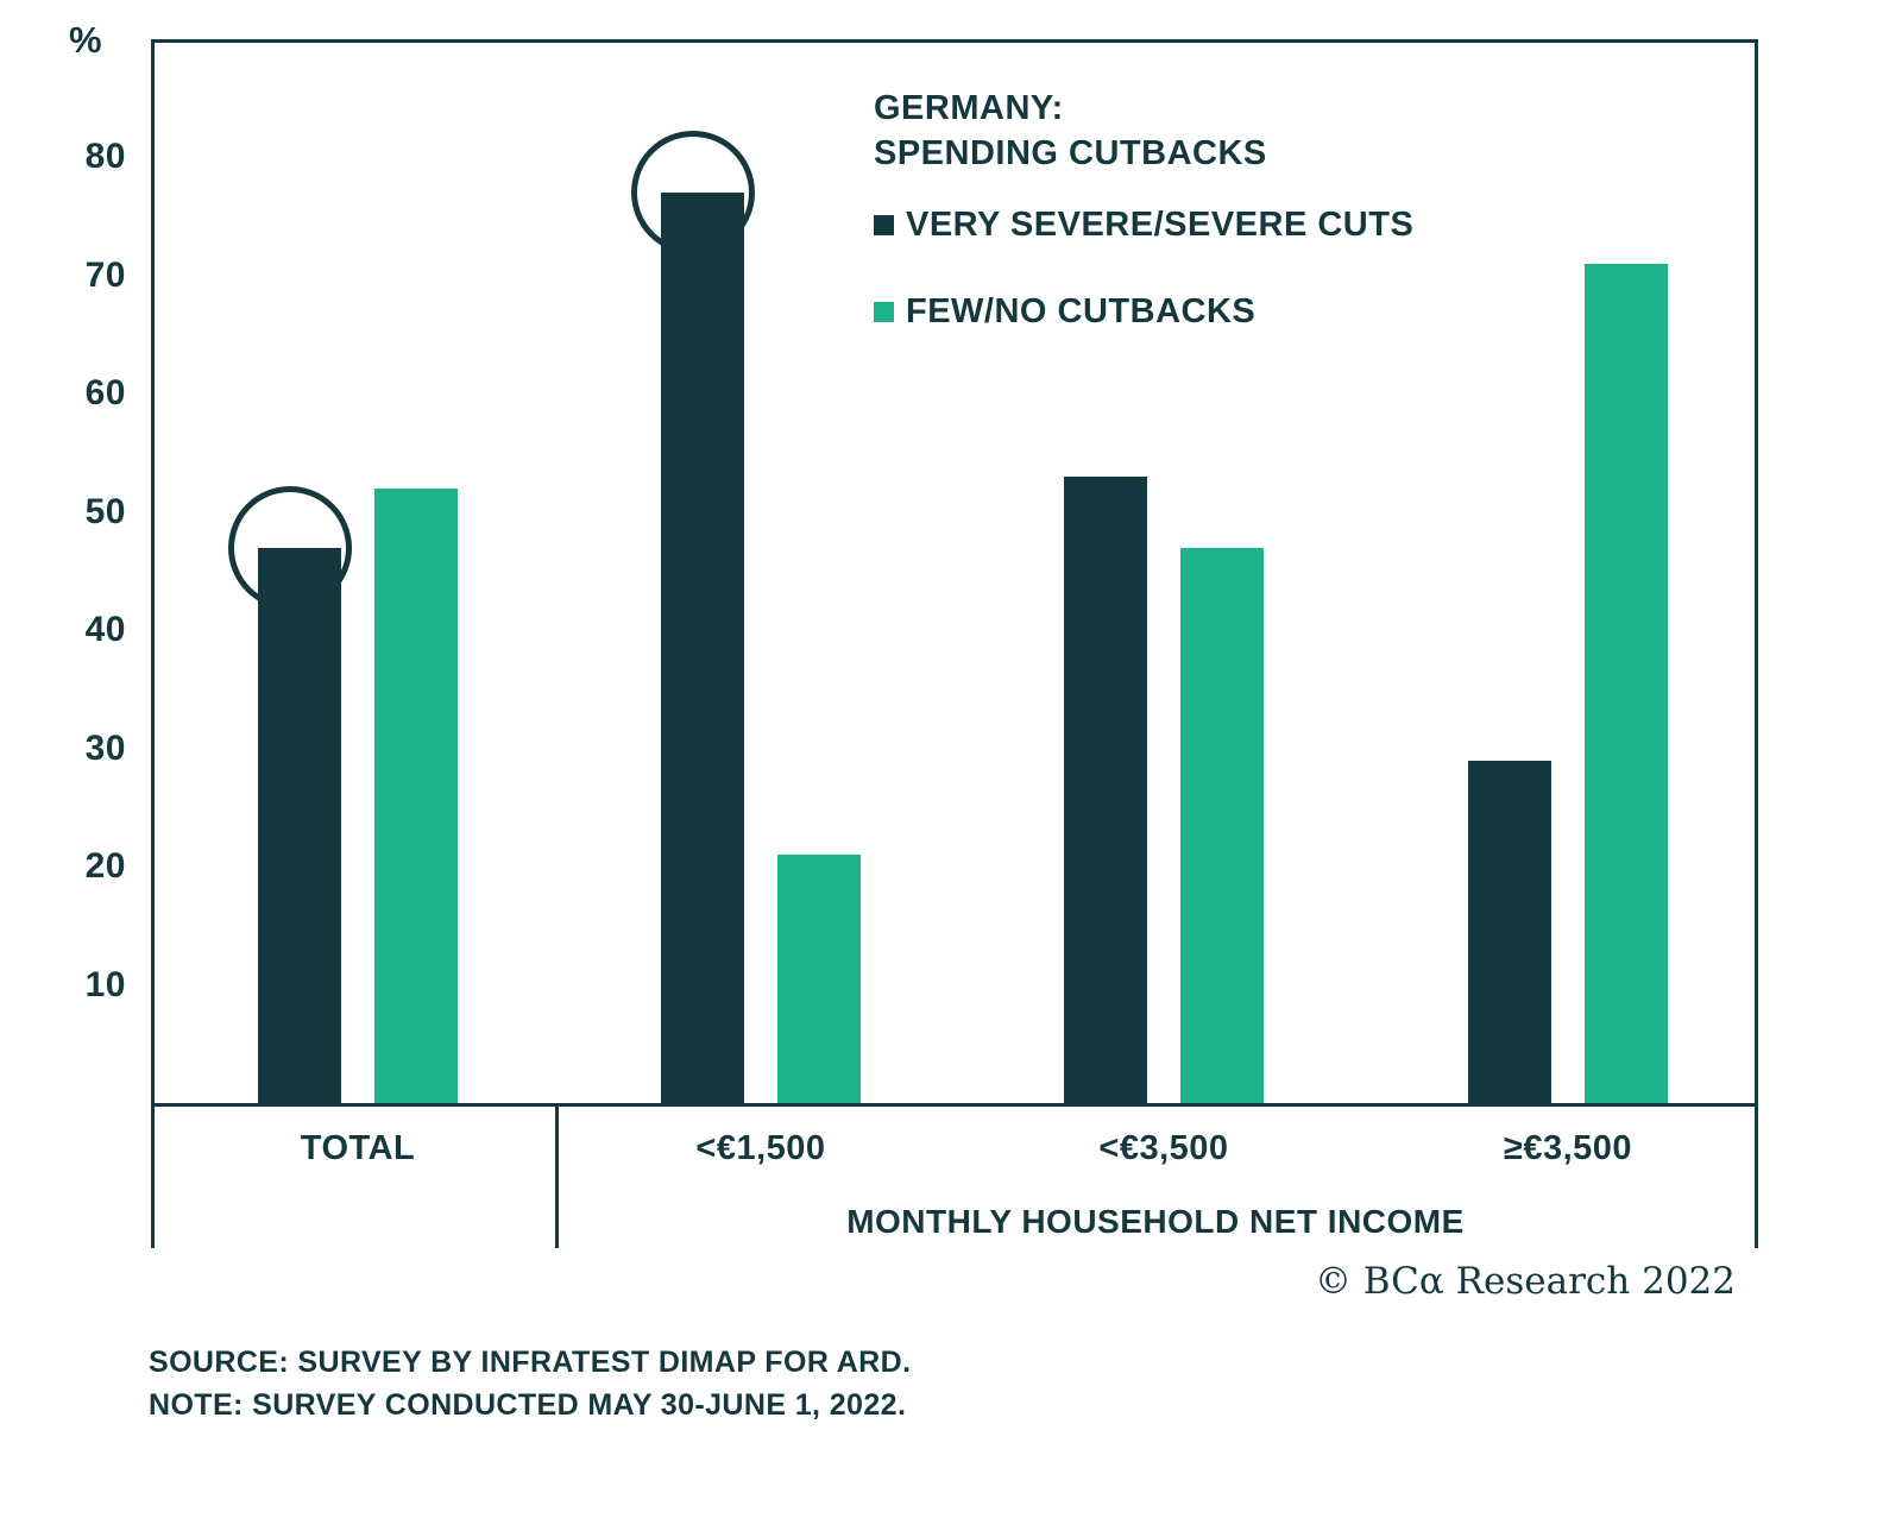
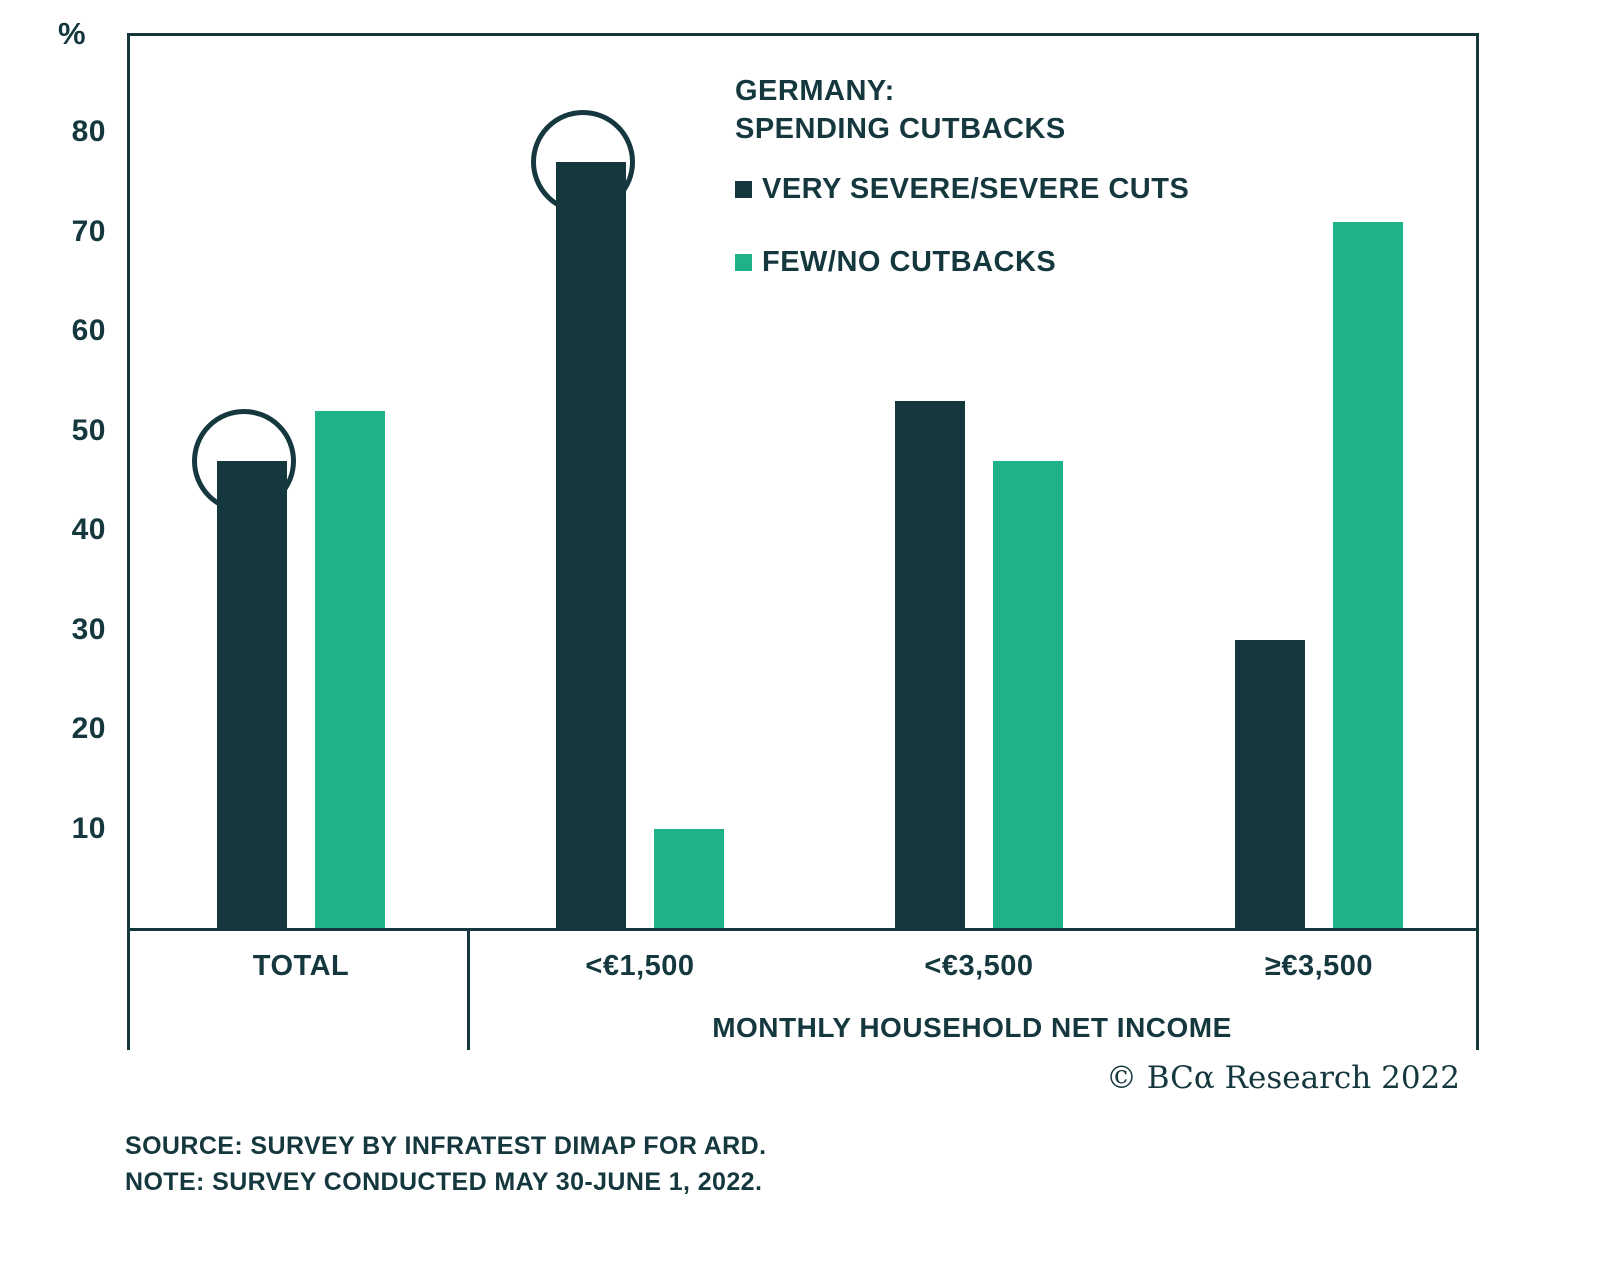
FEW/NO CUTBACKS/<€1,500: 21 -> 10
